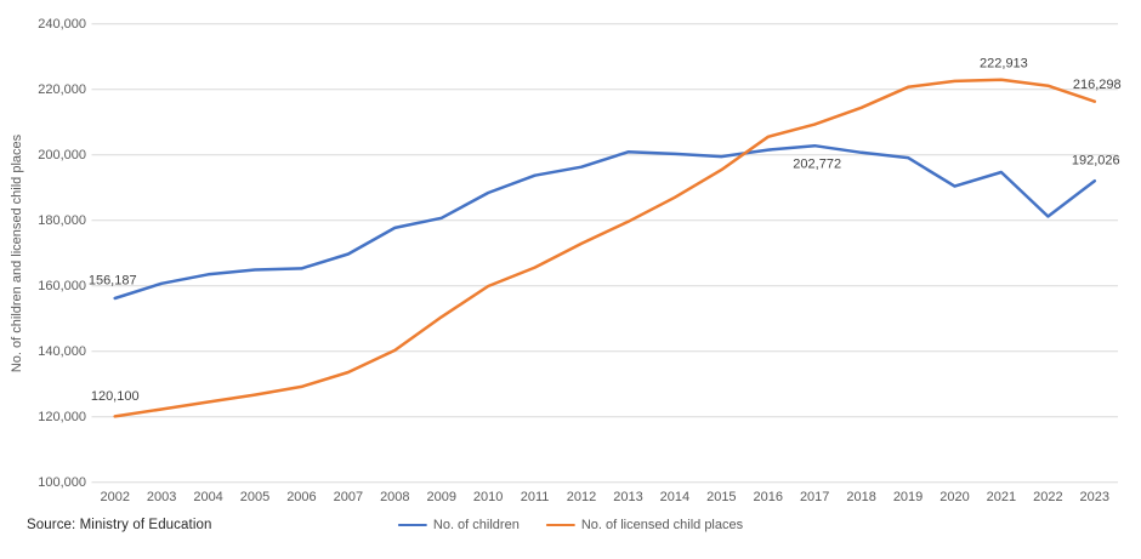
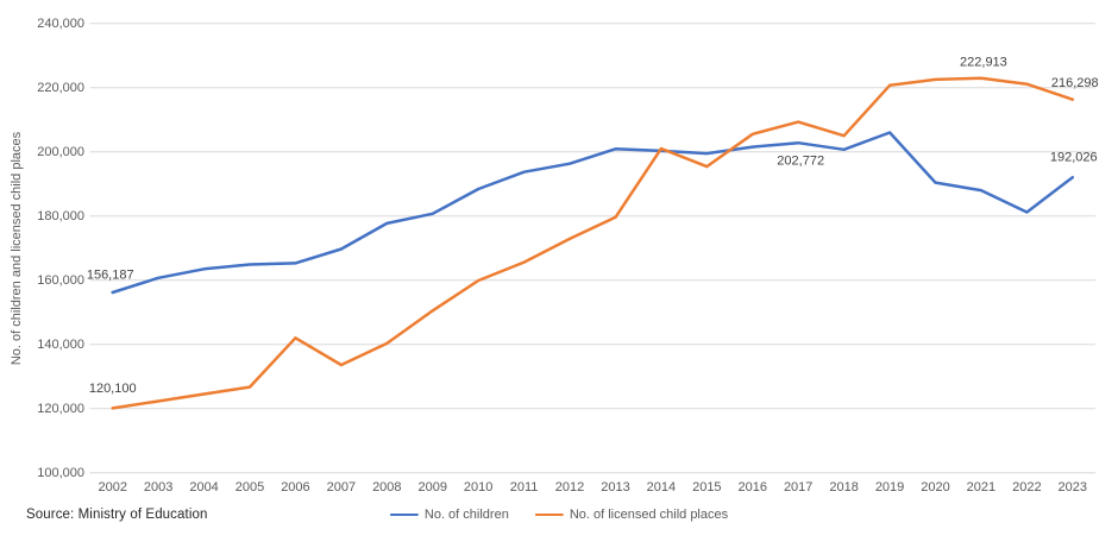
No. of licensed child places/2006: 129000 -> 142000
No. of licensed child places/2014: 187000 -> 201000
No. of licensed child places/2018: 214000 -> 205000
No. of children/2019: 199000 -> 206000
No. of children/2021: 195000 -> 188000
